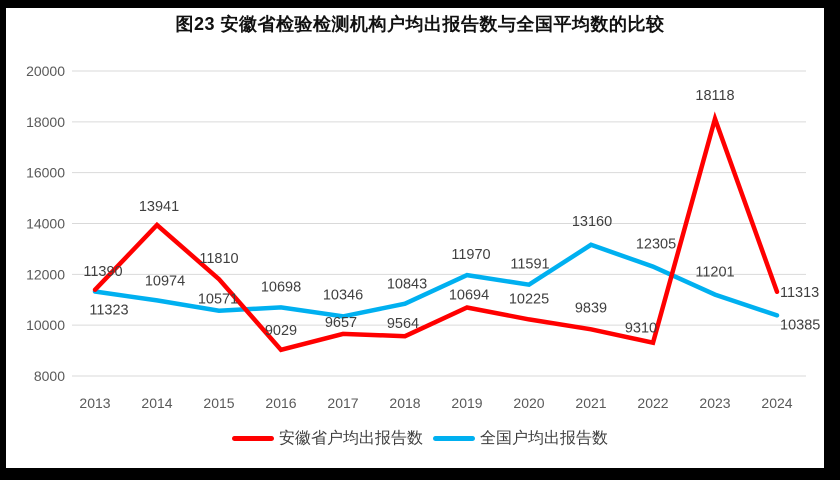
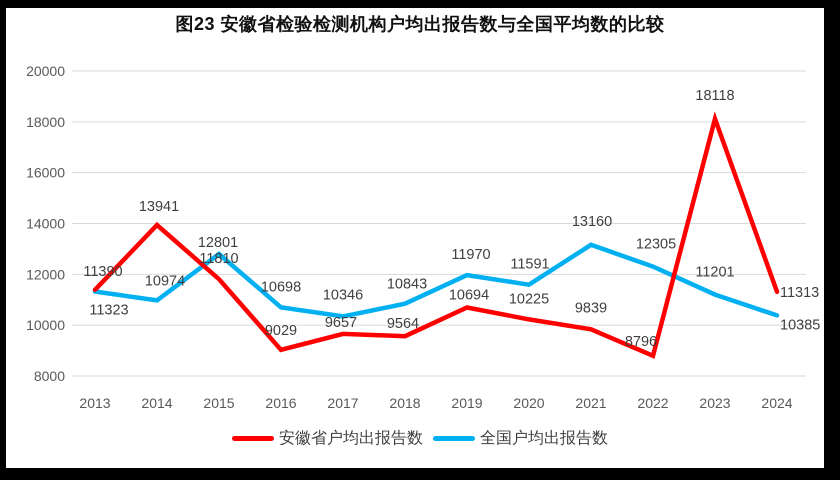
全国户均出报告数/2015: 10571 -> 12801
安徽省户均出报告数/2022: 9310 -> 8796
